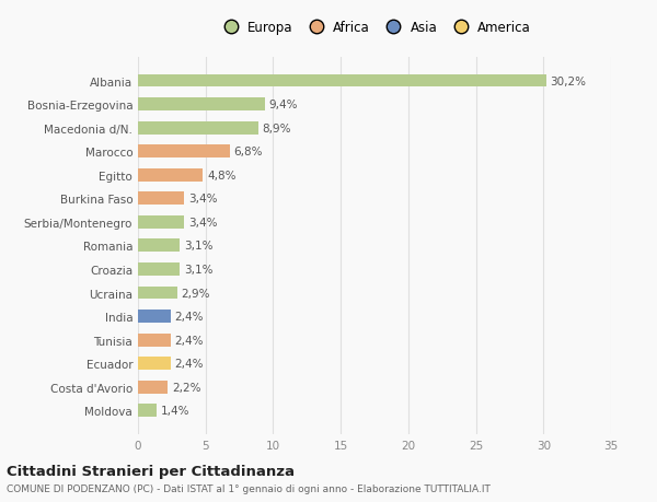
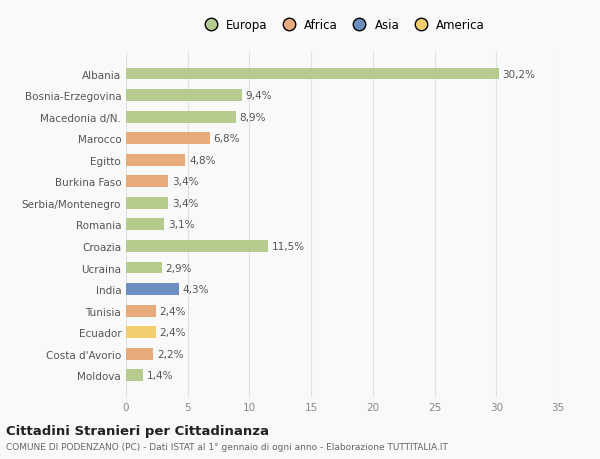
Croazia: 3,1% -> 11,5%
India: 2,4% -> 4,3%
